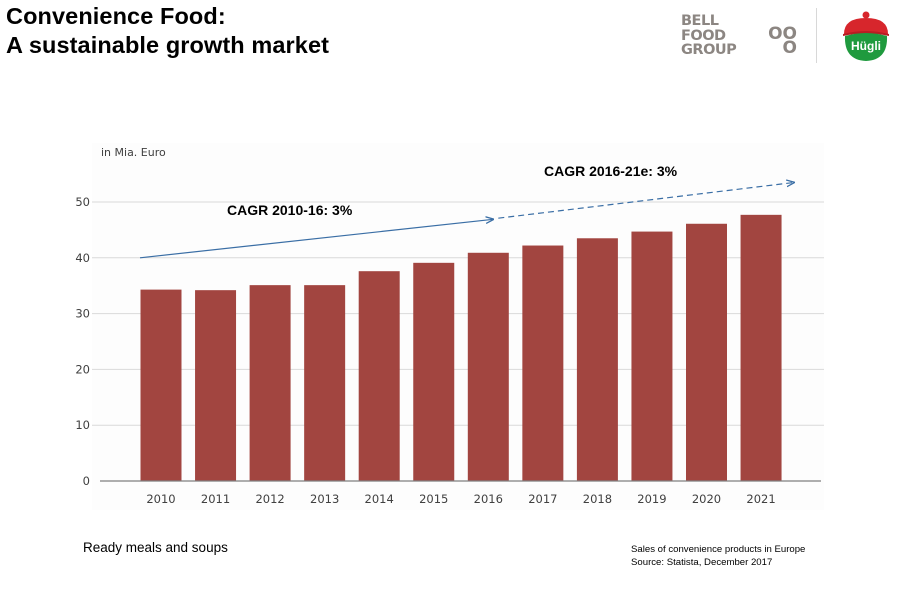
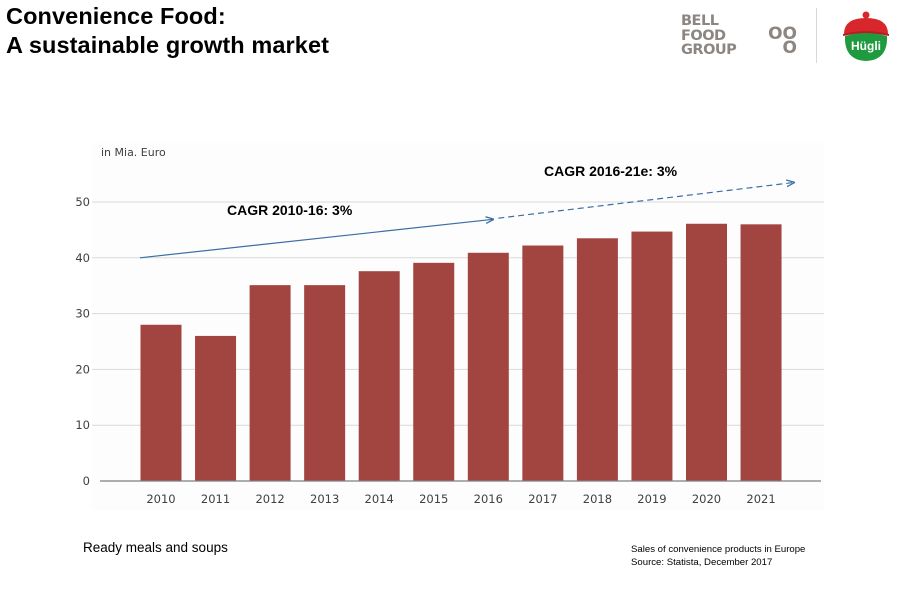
2010: 34 -> 28
2011: 34 -> 26
2021: 48 -> 46
